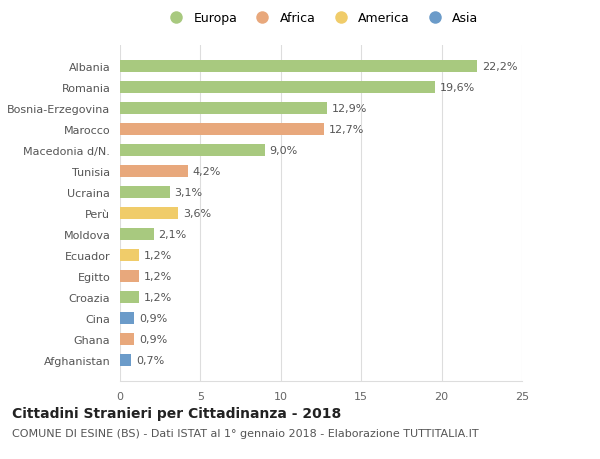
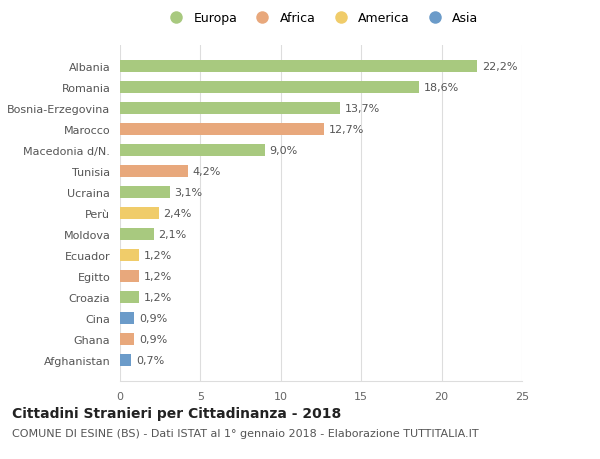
Romania: 19,6% -> 18,6%
Bosnia-Erzegovina: 12,9% -> 13,7%
Perù: 3,6% -> 2,4%
